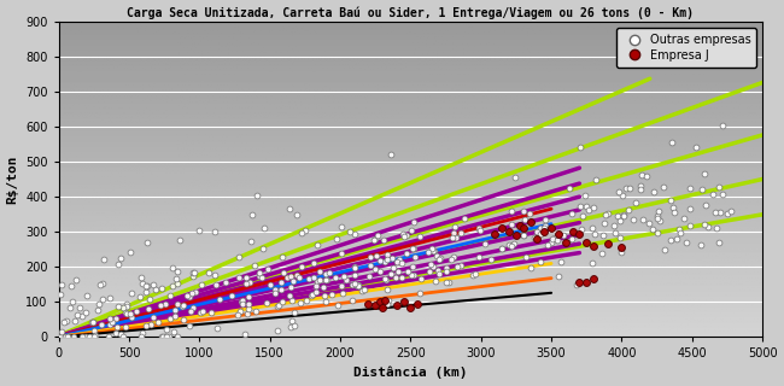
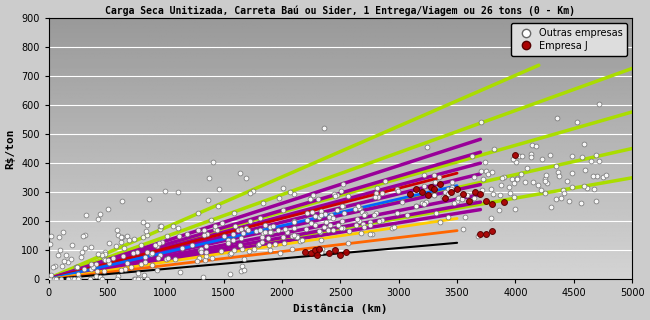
Empresa J/4000: 255 -> 430
